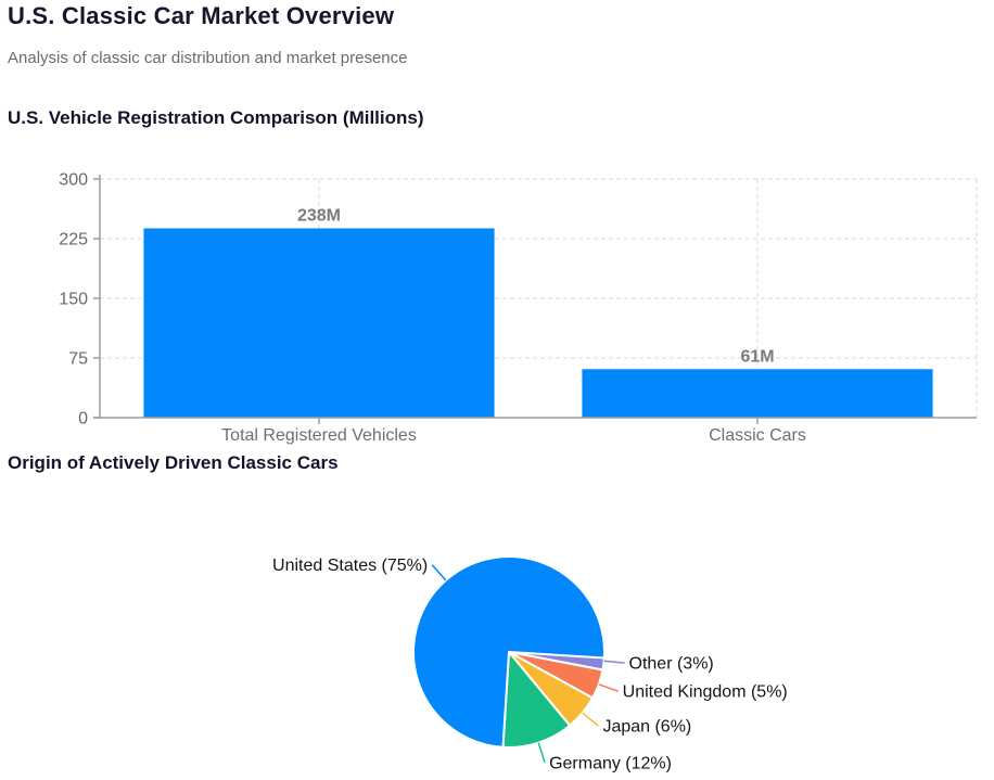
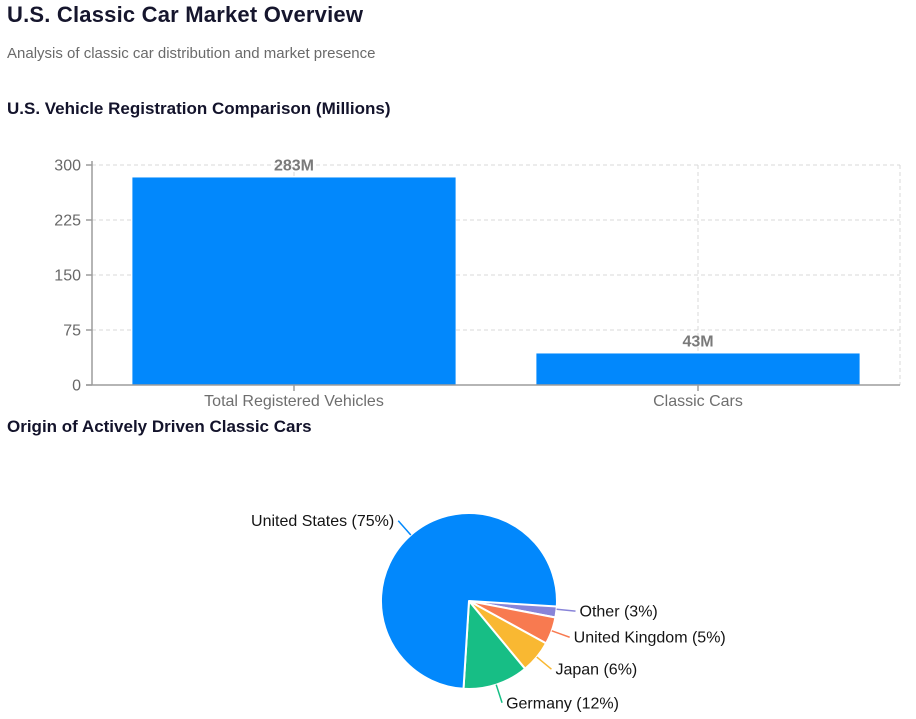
U.S. Vehicle Registration Comparison (Millions)/Total Registered Vehicles: 238M -> 283M
U.S. Vehicle Registration Comparison (Millions)/Classic Cars: 61M -> 43M
